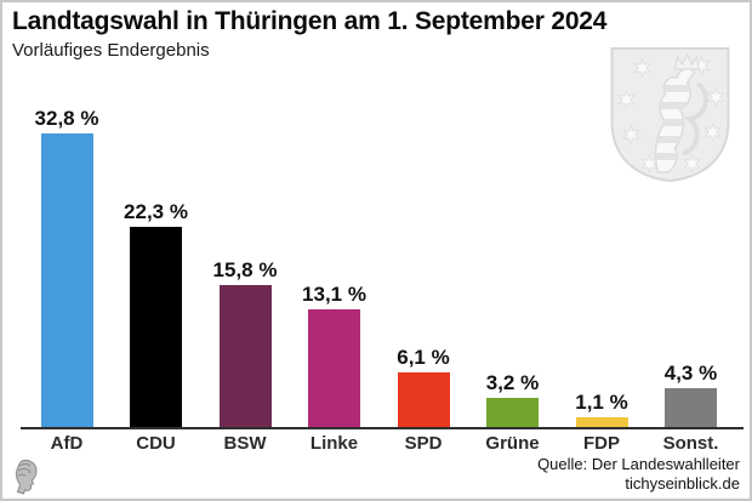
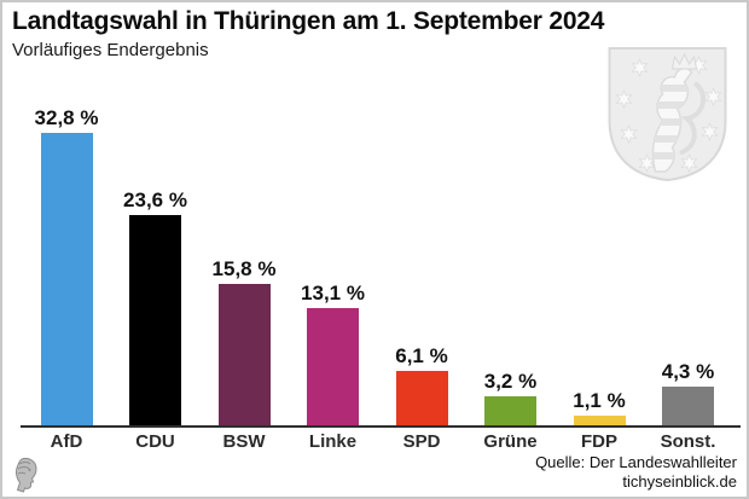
CDU: 22,3 -> 23,6
